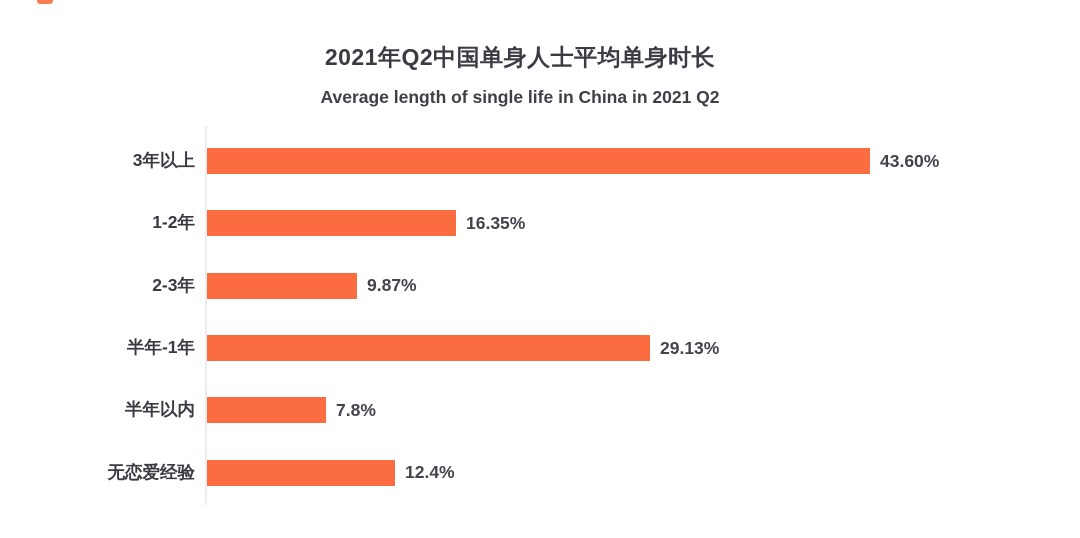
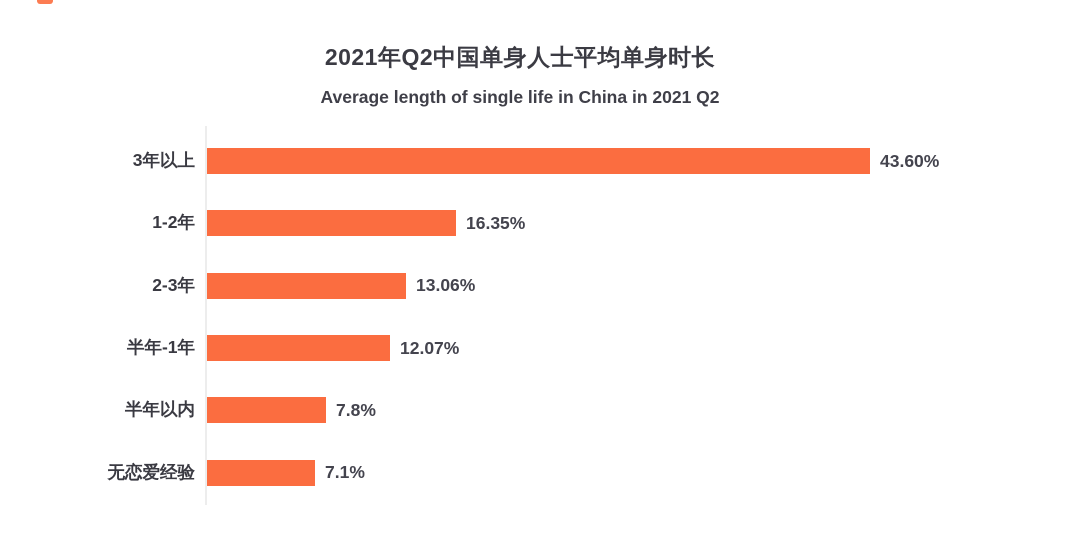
2-3年: 9.87% -> 13.06%
半年-1年: 29.13% -> 12.07%
无恋爱经验: 12.4% -> 7.1%
